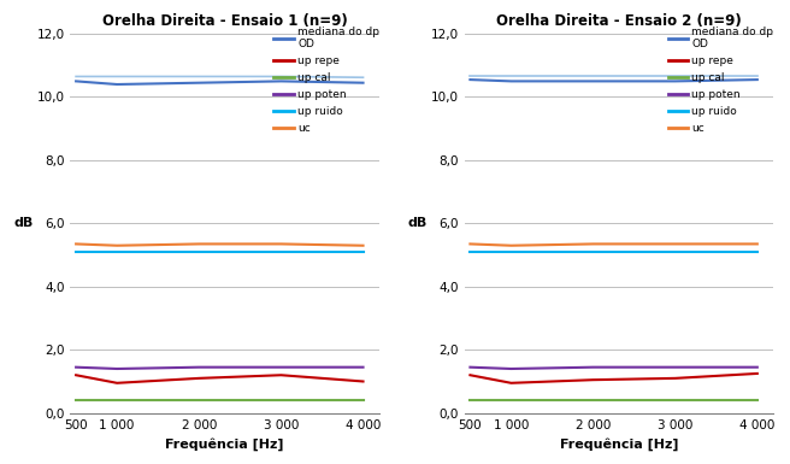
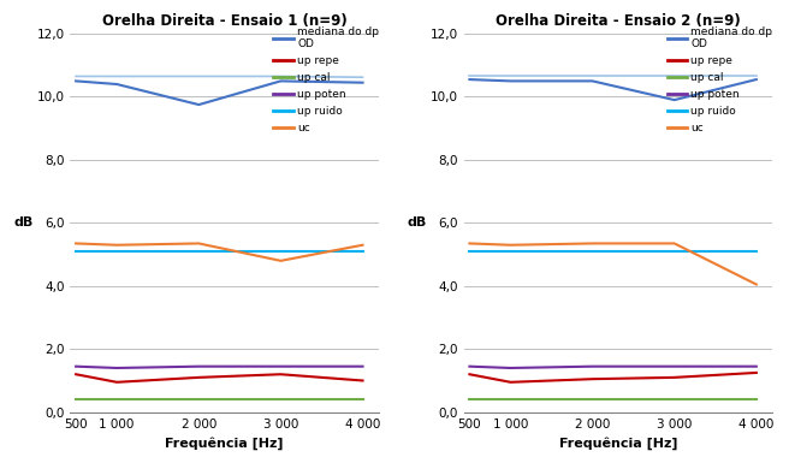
Orelha Direita - Ensaio 1 (n=9)/mediana do dp OD/2 000: 10,45 -> 9,75
Orelha Direita - Ensaio 1 (n=9)/uc/3 000: 5,35 -> 4,80
Orelha Direita - Ensaio 2 (n=9)/mediana do dp OD/3 000: 10,50 -> 9,90
Orelha Direita - Ensaio 2 (n=9)/uc/4 000: 5,35 -> 4,05
